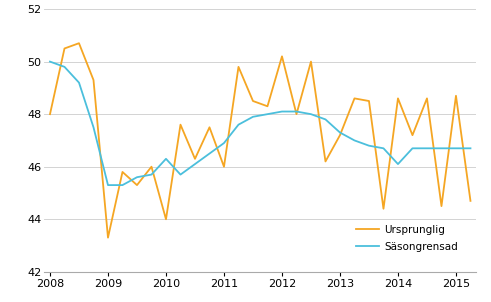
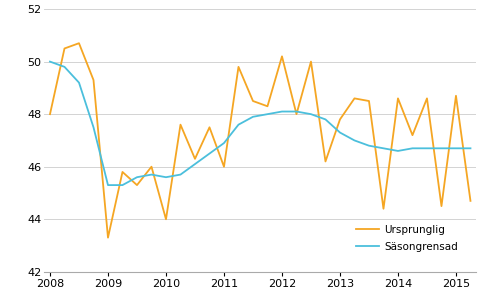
Säsongrensad/2010: 46.3 -> 45.6
Ursprunglig/2013: 47.2 -> 47.8
Säsongrensad/2014: 46.1 -> 46.6
